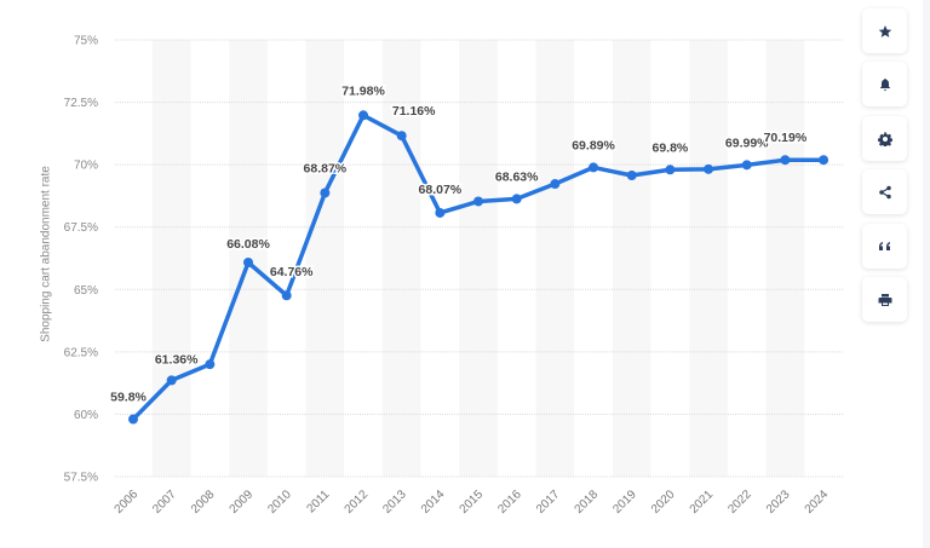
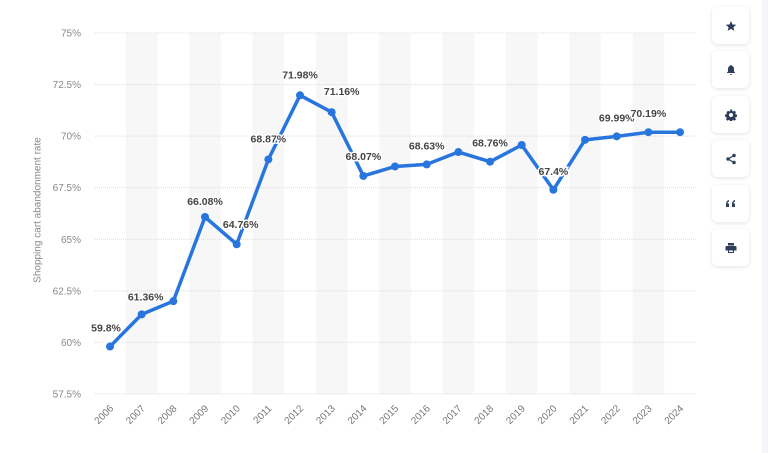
2018: 69.89% -> 68.76%
2020: 69.8% -> 67.4%
